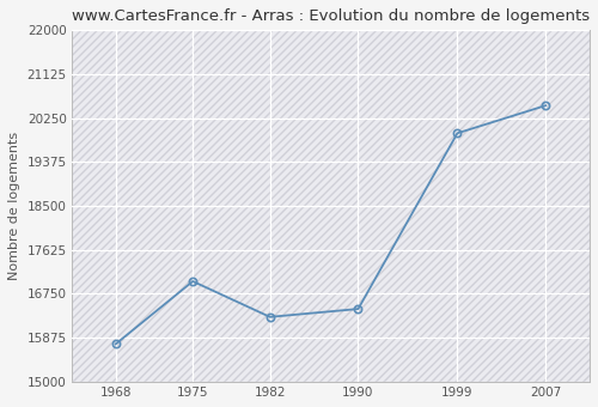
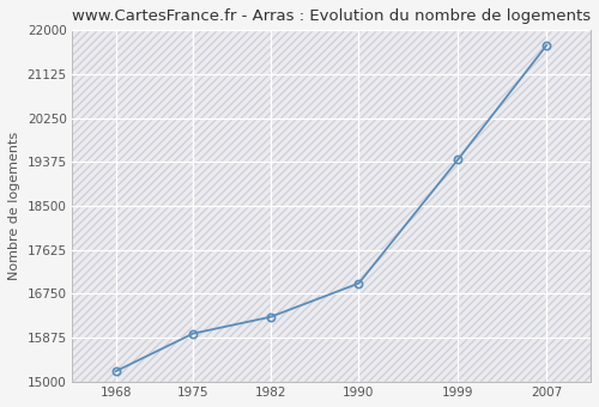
1968: 15750 -> 15210
1975: 17000 -> 15960
1990: 16450 -> 16960
1999: 19950 -> 19430
2007: 20500 -> 21700
